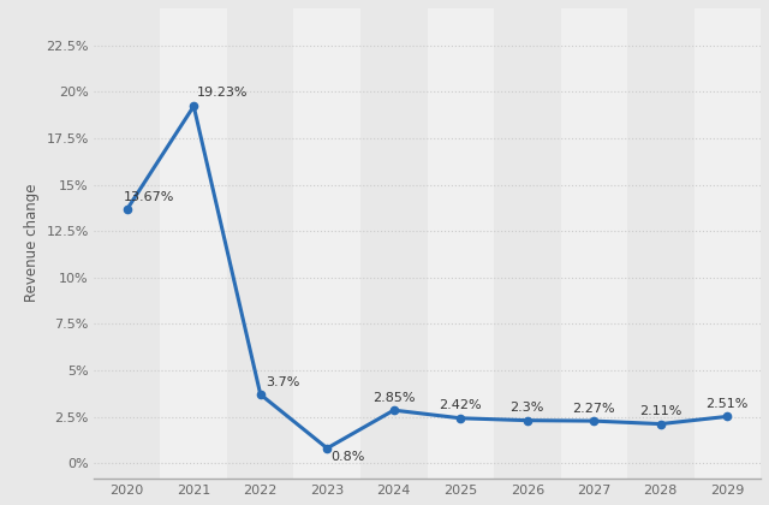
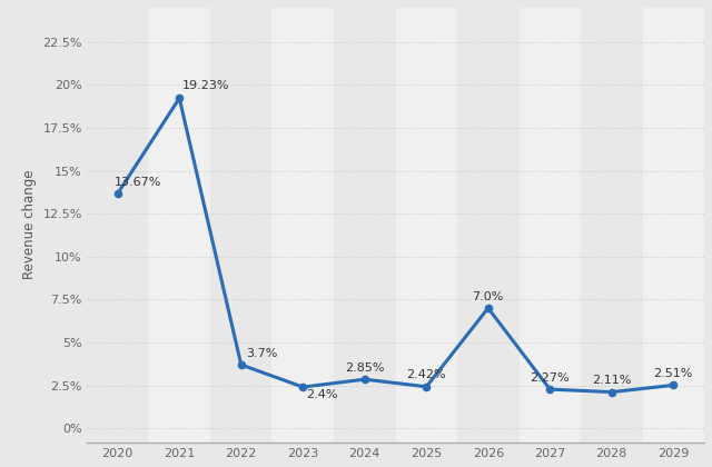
2023: 0.8% -> 2.4%
2026: 2.3% -> 7.0%
